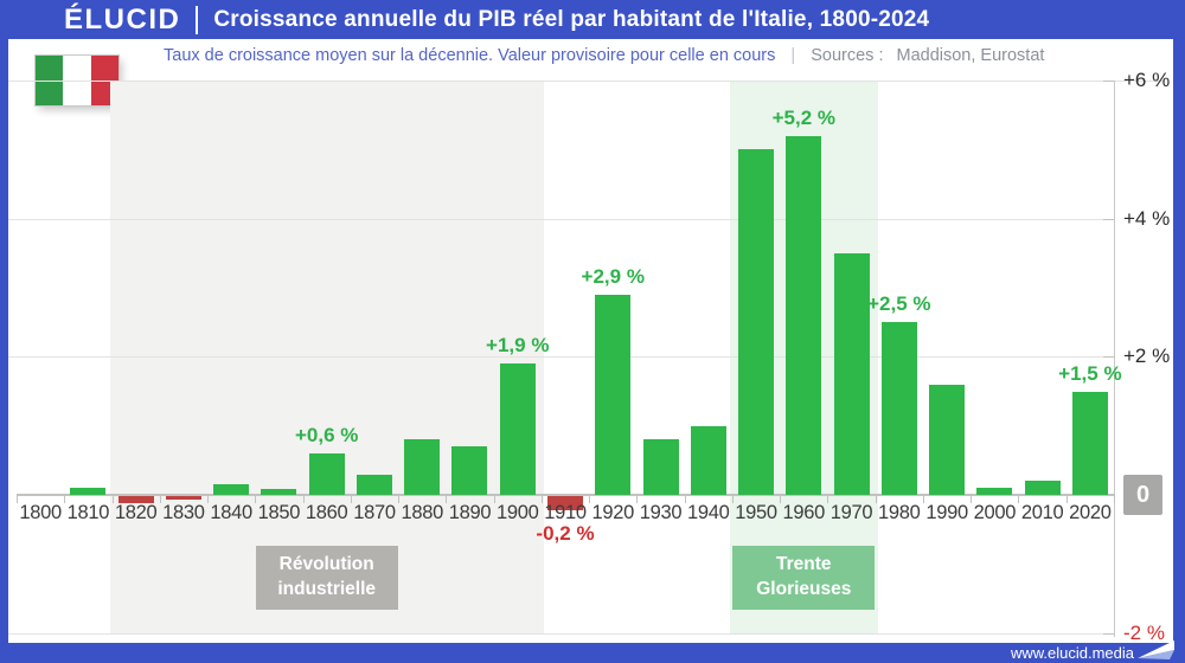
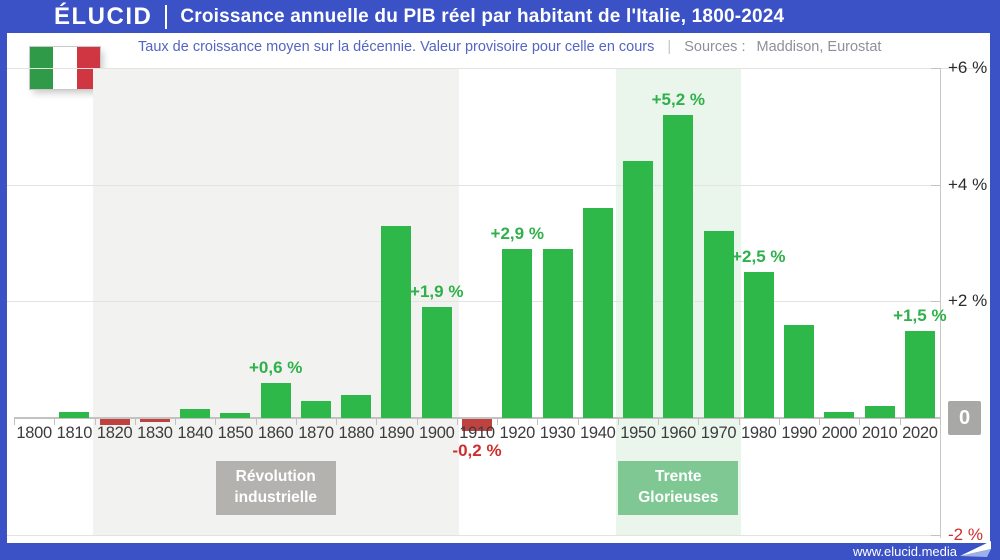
1880: 0.8% -> 0.4%
1890: 0.7% -> 3.3%
1930: 0.8% -> 2.9%
1940: 1.0% -> 3.6%
1950: 5.0% -> 4.4%
1970: 3.5% -> 3.2%
